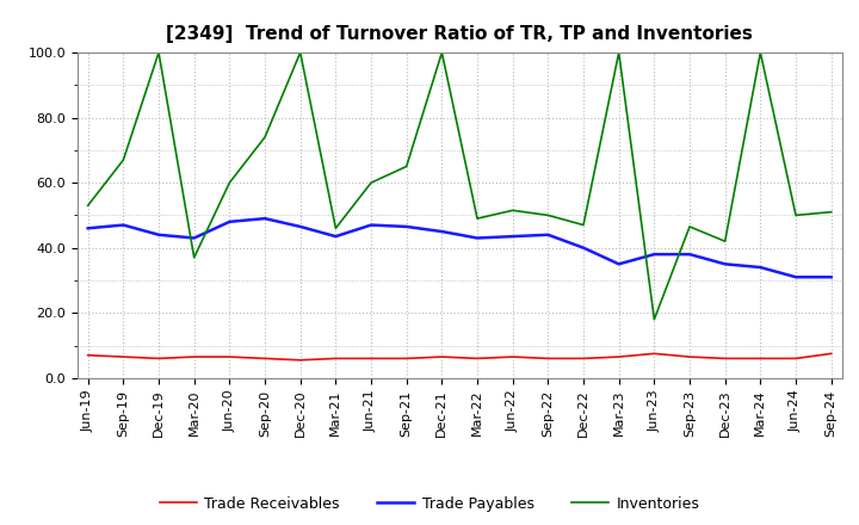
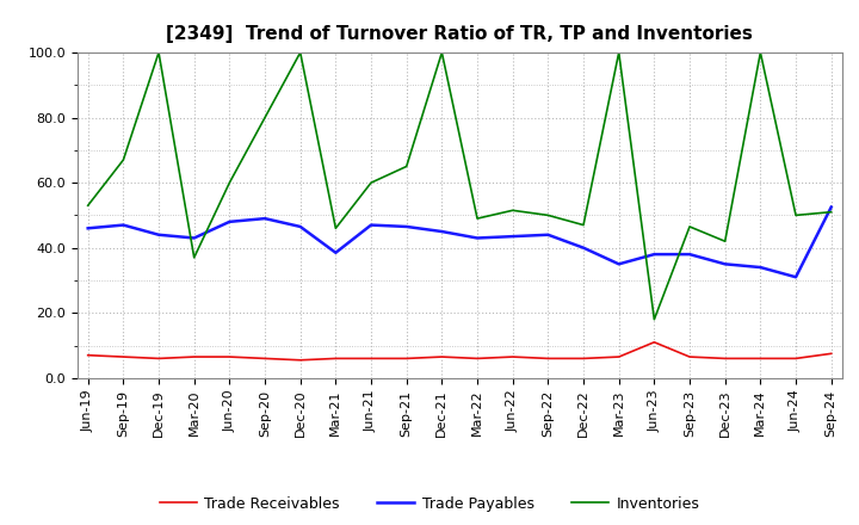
Inventories/Sep-20: 74.0 -> 80.0
Trade Payables/Mar-21: 43.5 -> 38.5
Trade Receivables/Jun-23: 7.5 -> 11.0
Trade Payables/Sep-24: 31.0 -> 52.5
